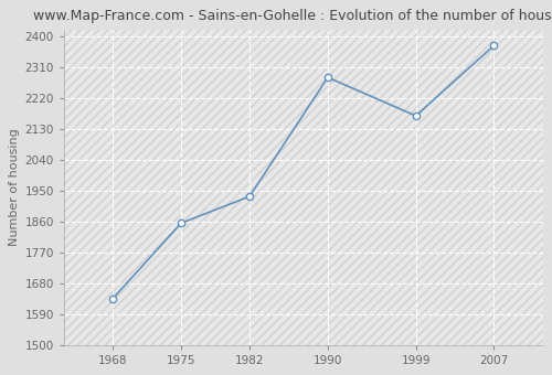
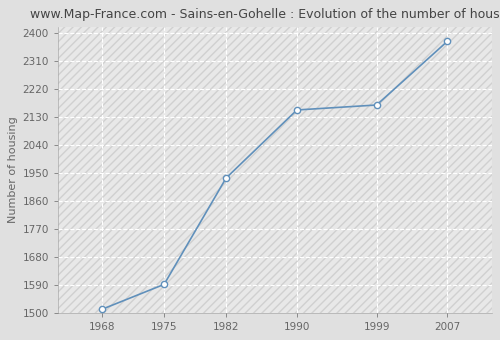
1968: 1635 -> 1511
1975: 1855 -> 1591
1990: 2280 -> 2152
